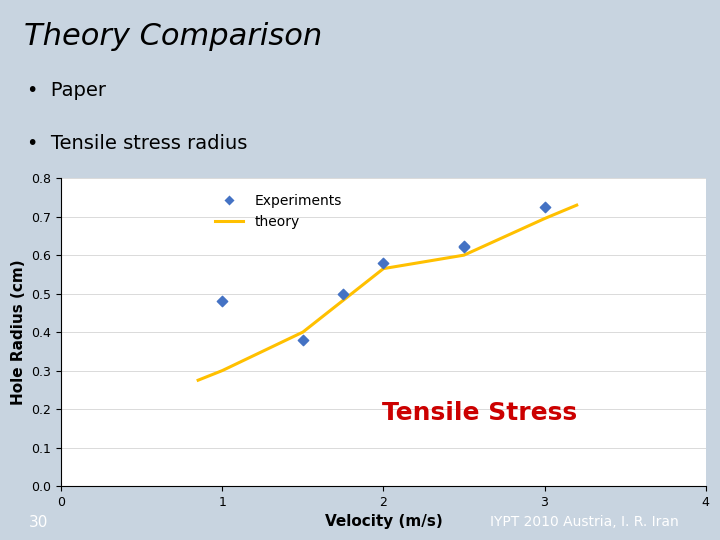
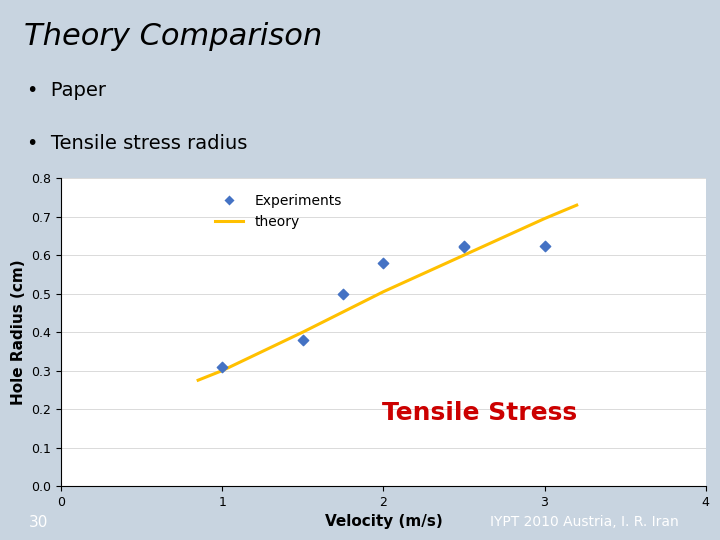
Experiments/1: 0.480 -> 0.310
theory/2: 0.565 -> 0.505
Experiments/3: 0.725 -> 0.625
